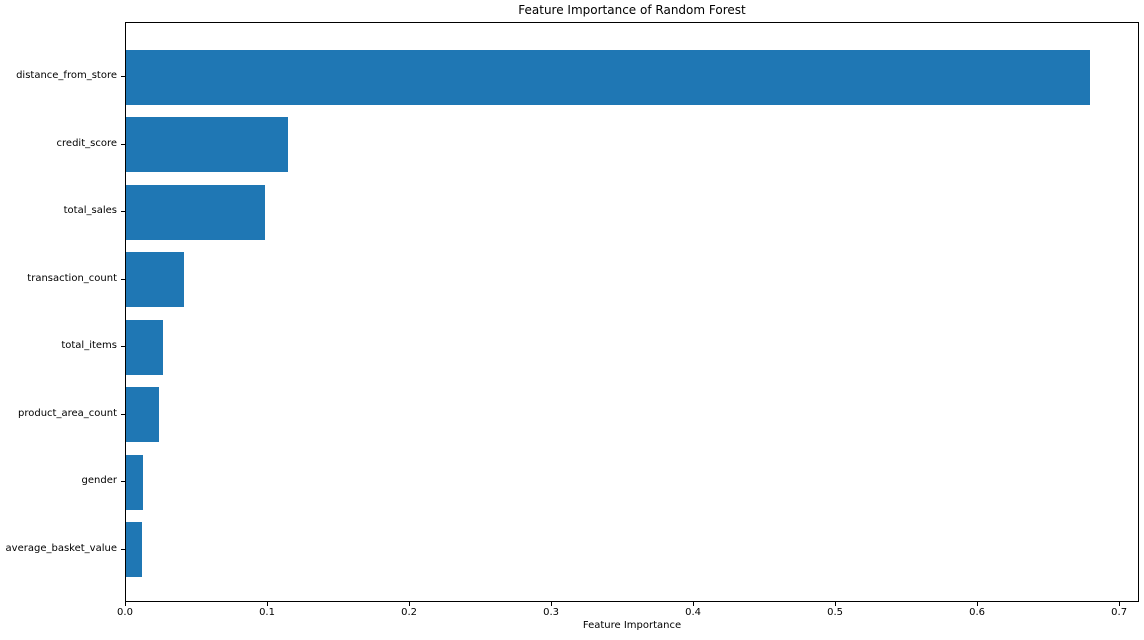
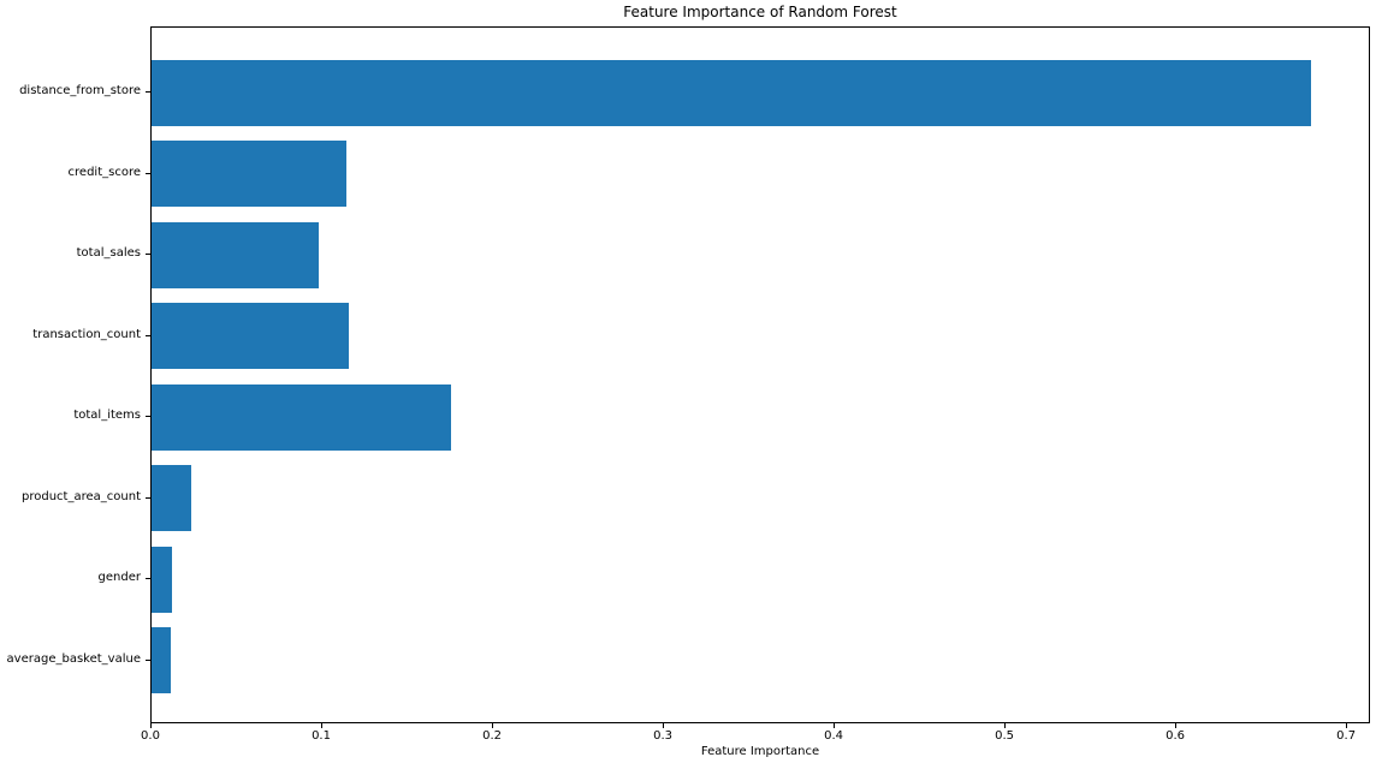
transaction_count: 0.041 -> 0.116
total_items: 0.026 -> 0.176
